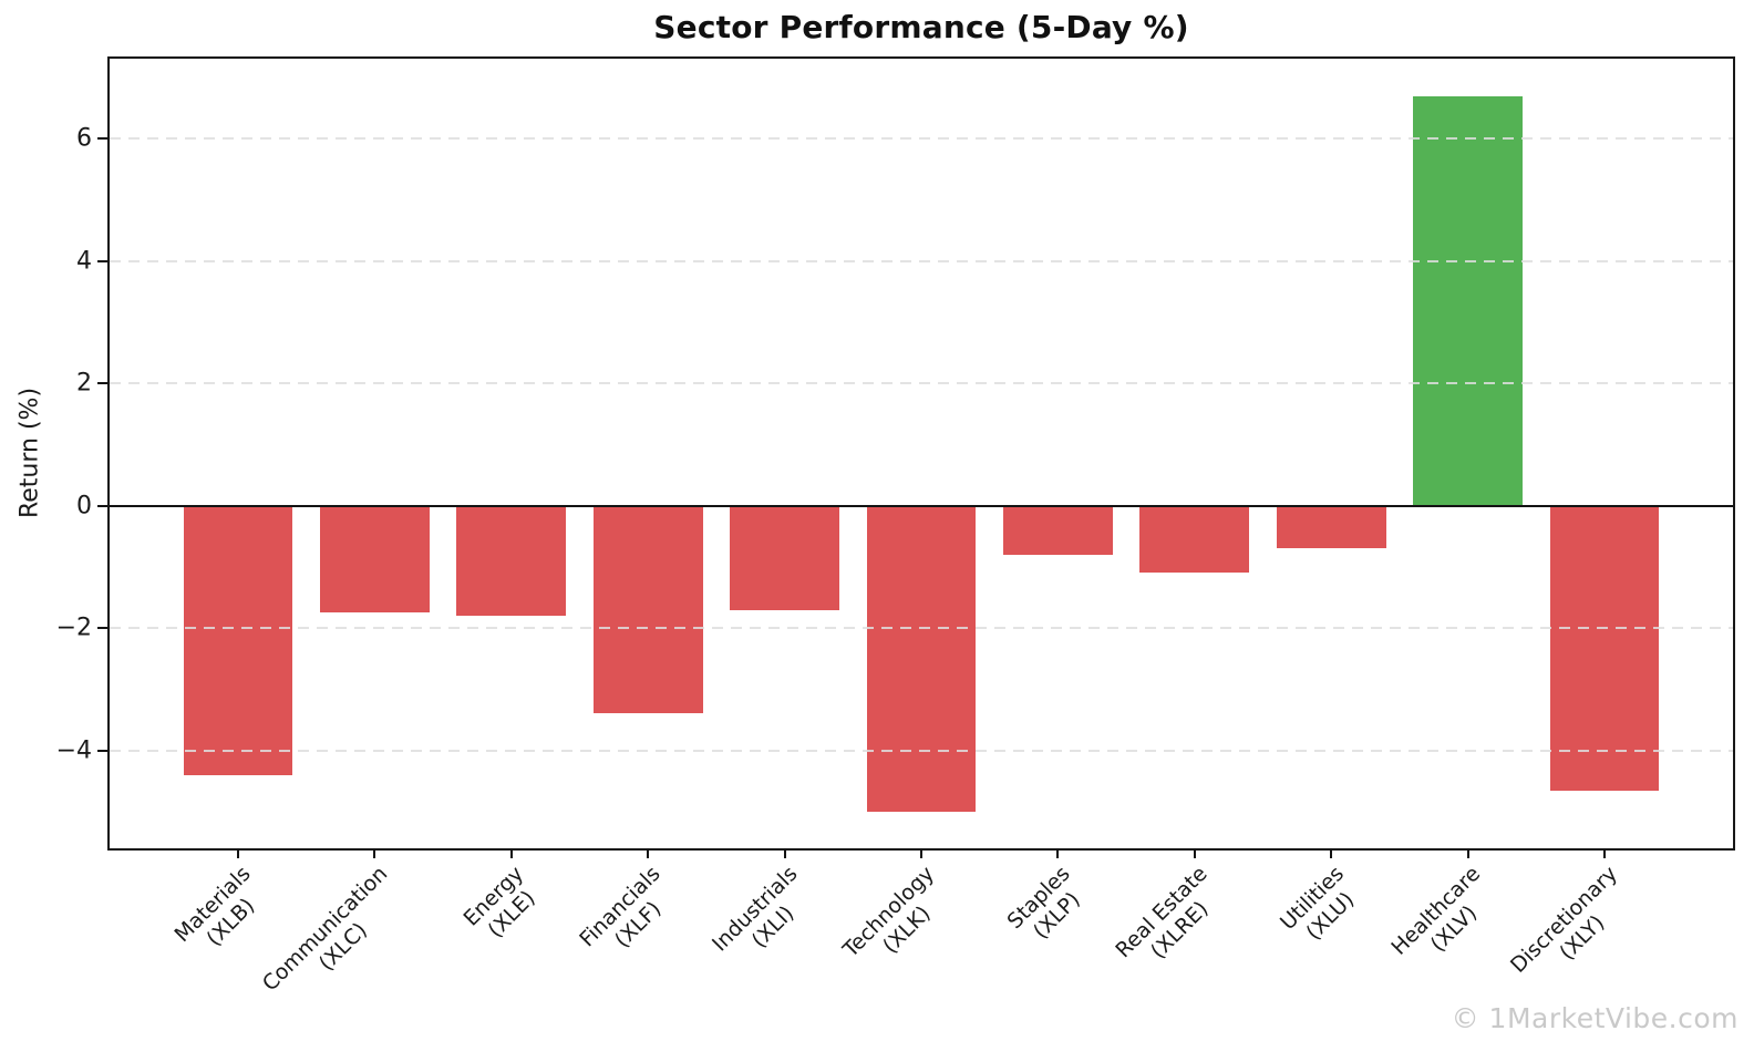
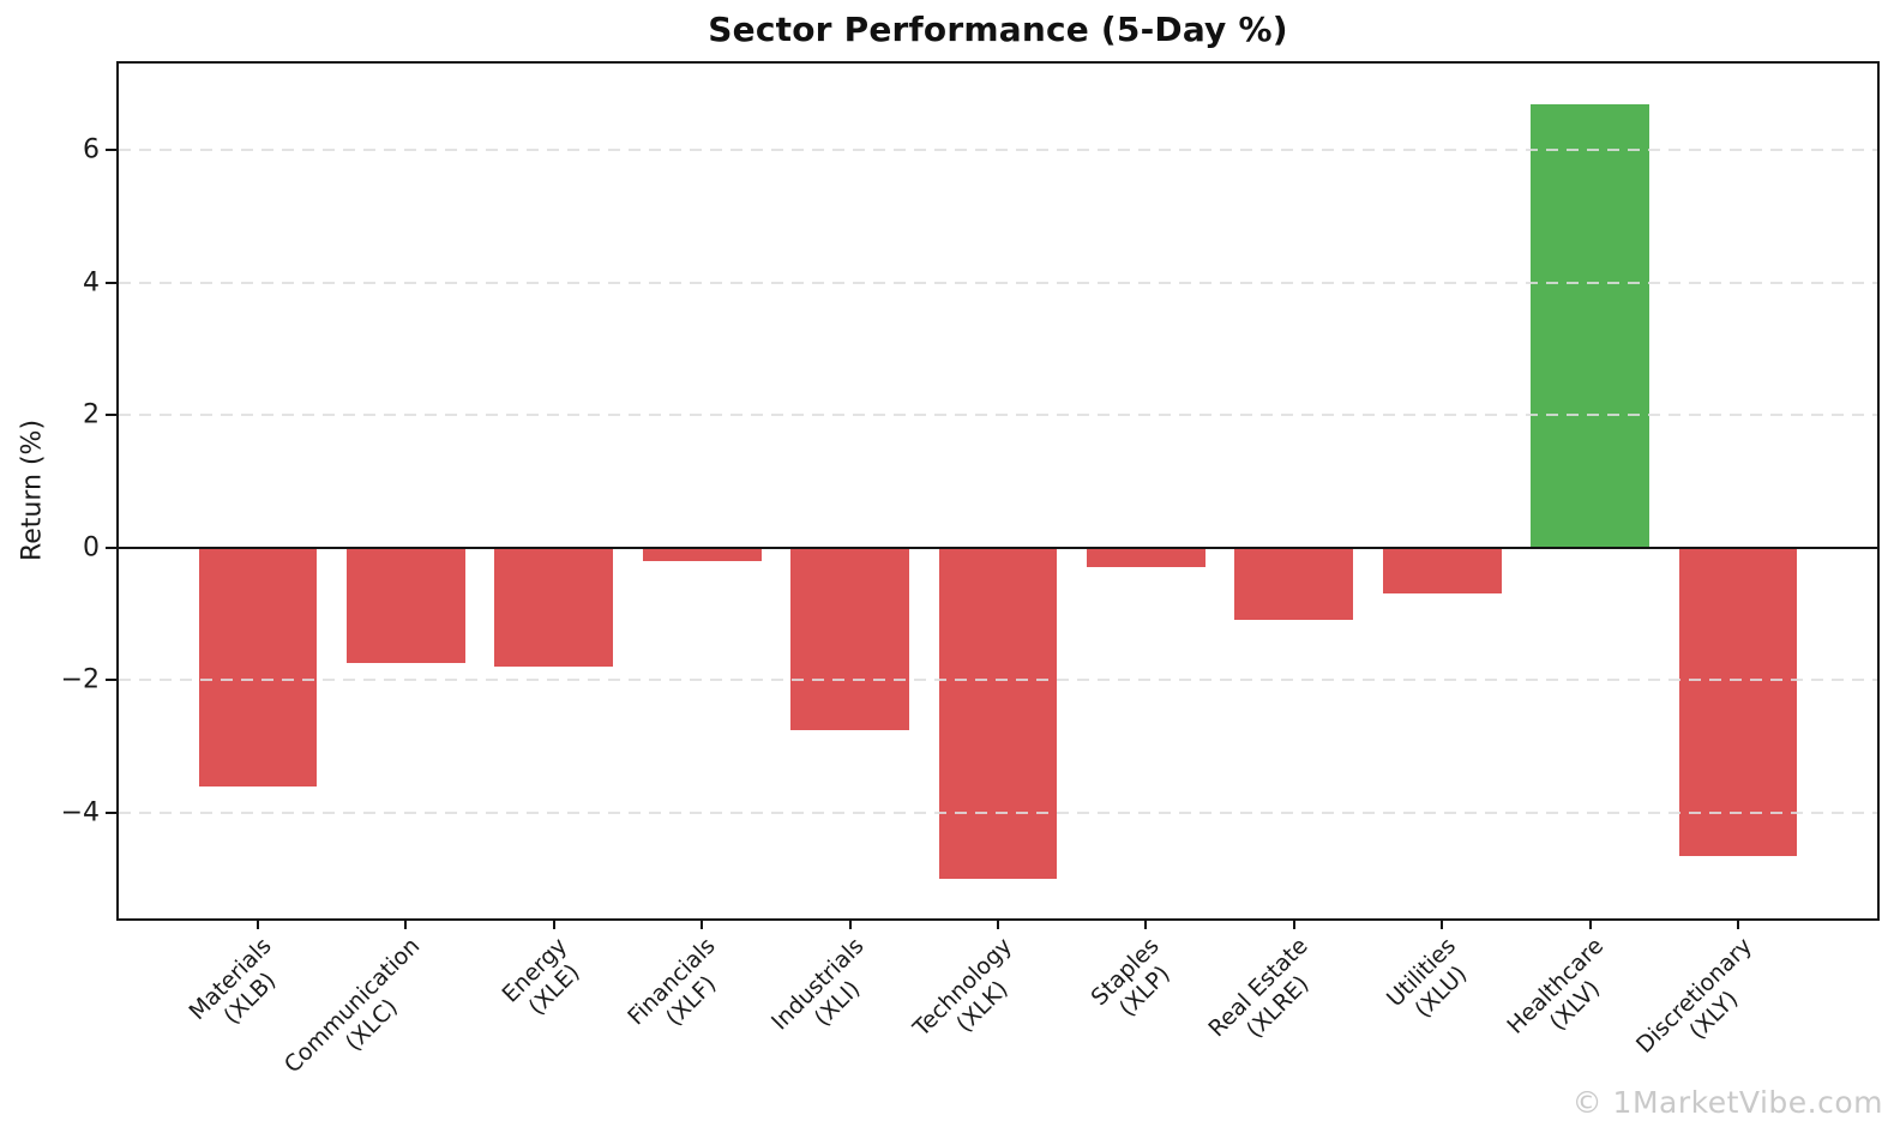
Materials (XLB): -4.4 -> -3.6
Financials (XLF): -3.4 -> -0.2
Industrials (XLI): -1.7 -> -2.8
Staples (XLP): -0.8 -> -0.3
